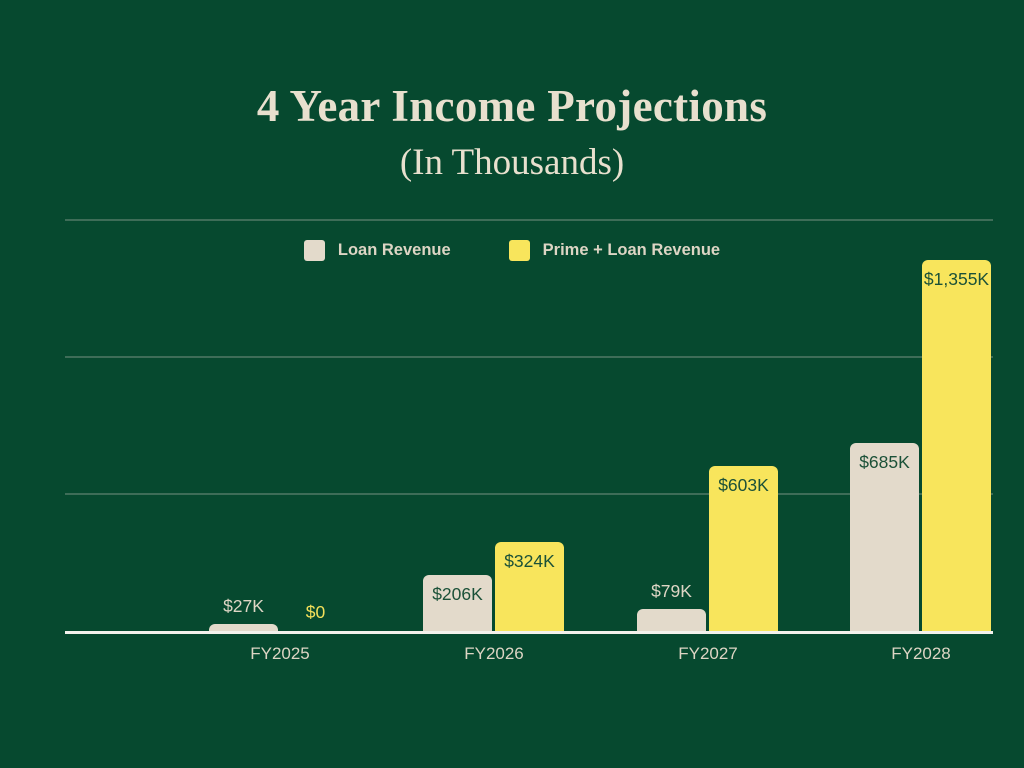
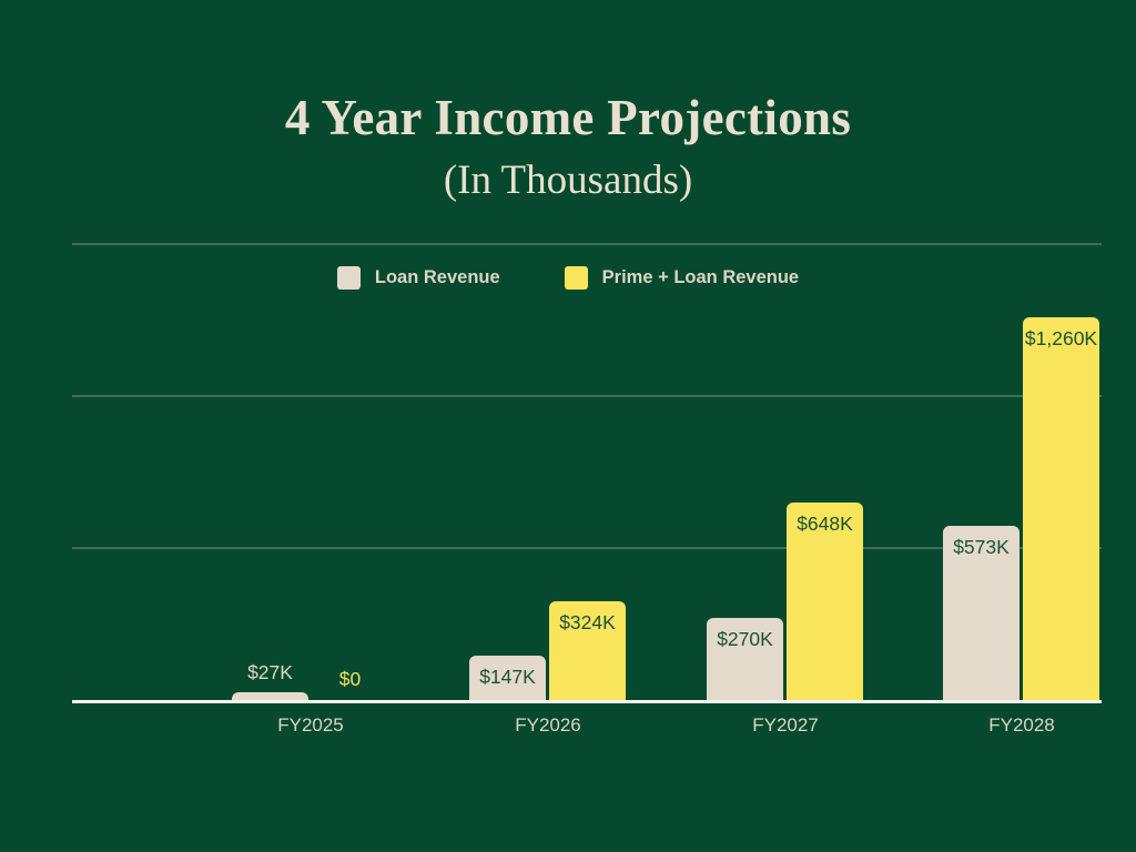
Loan Revenue/FY2026: $206K -> $147K
Loan Revenue/FY2027: $79K -> $270K
Prime + Loan Revenue/FY2027: $603K -> $648K
Loan Revenue/FY2028: $685K -> $573K
Prime + Loan Revenue/FY2028: $1,355K -> $1,260K
